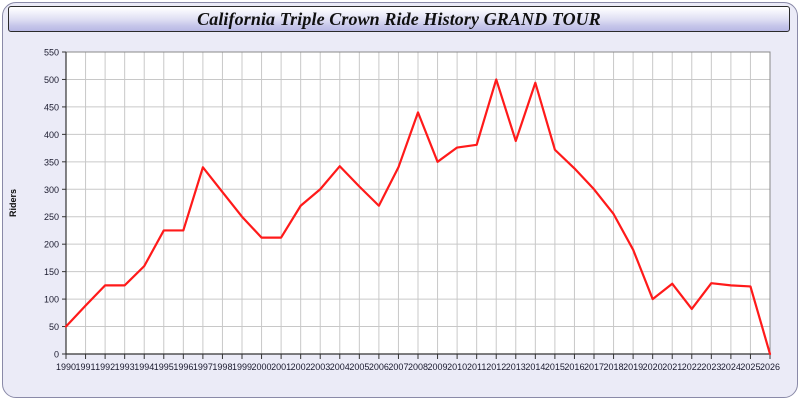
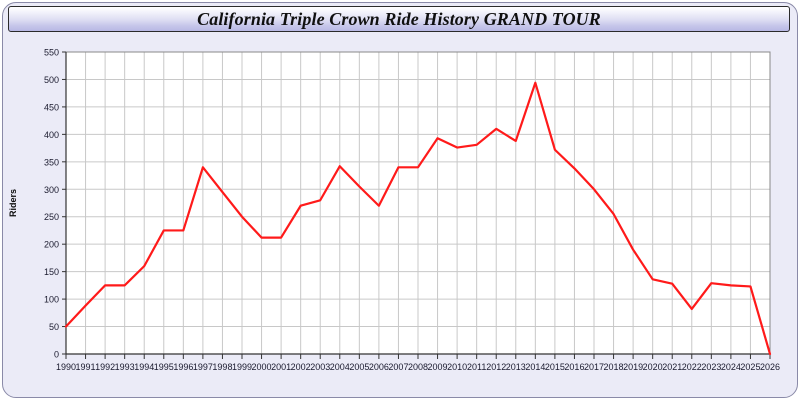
2003: 300 -> 280
2008: 440 -> 340
2009: 350 -> 390
2012: 500 -> 410
2020: 100 -> 140
